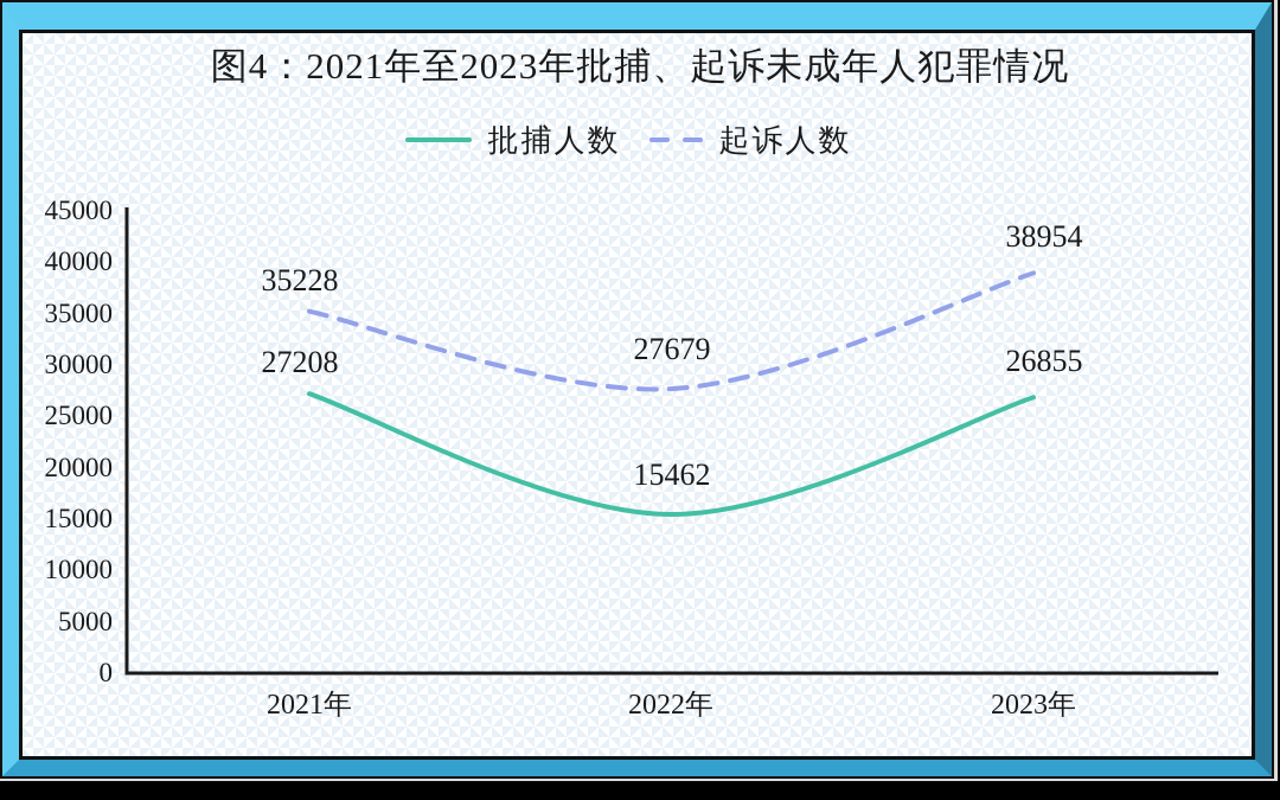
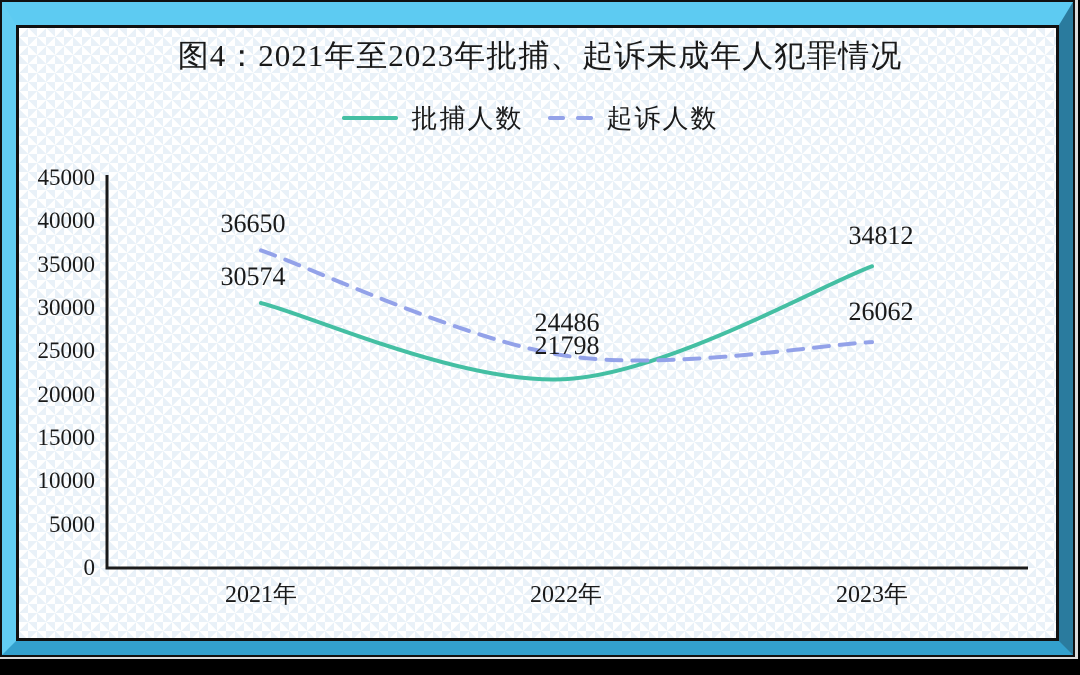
批捕人数/2021年: 27208 -> 30574
起诉人数/2021年: 35228 -> 36650
批捕人数/2022年: 15462 -> 21798
起诉人数/2022年: 27679 -> 24486
批捕人数/2023年: 26855 -> 34812
起诉人数/2023年: 38954 -> 26062
